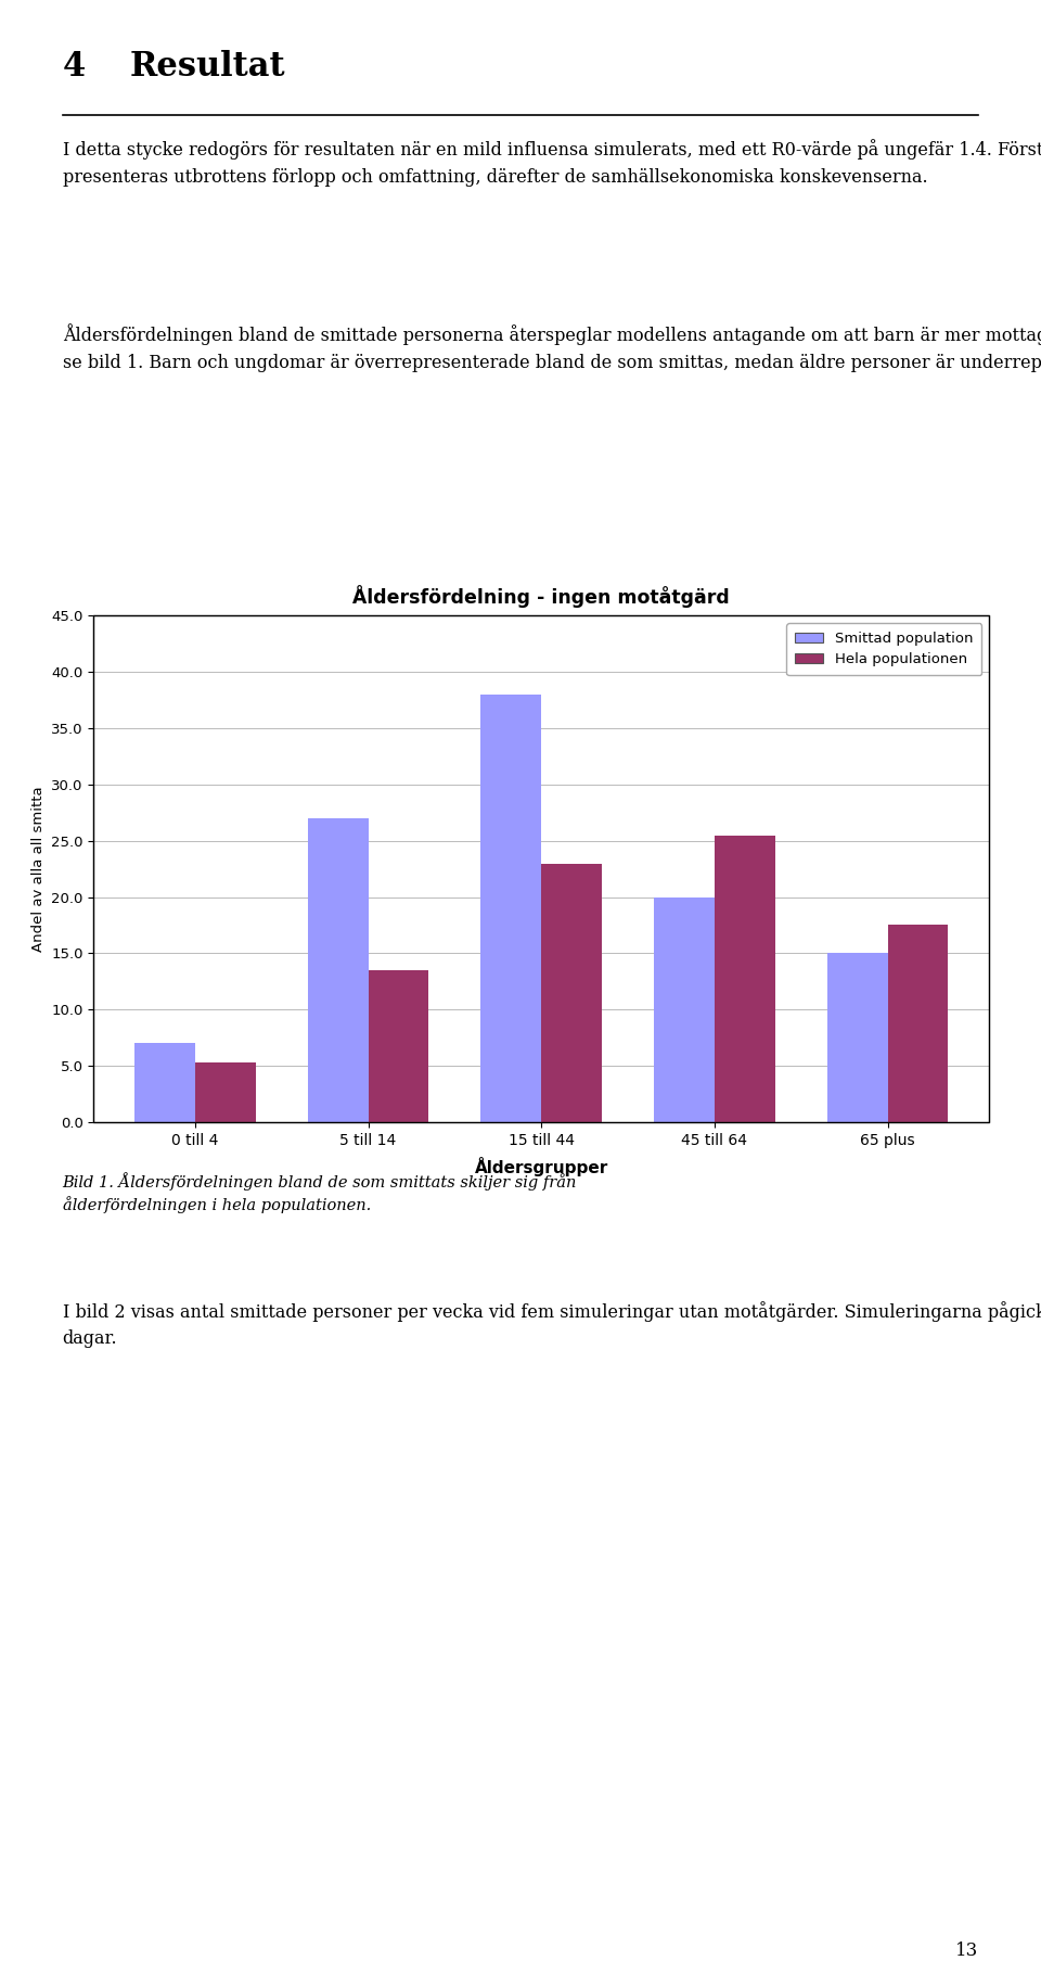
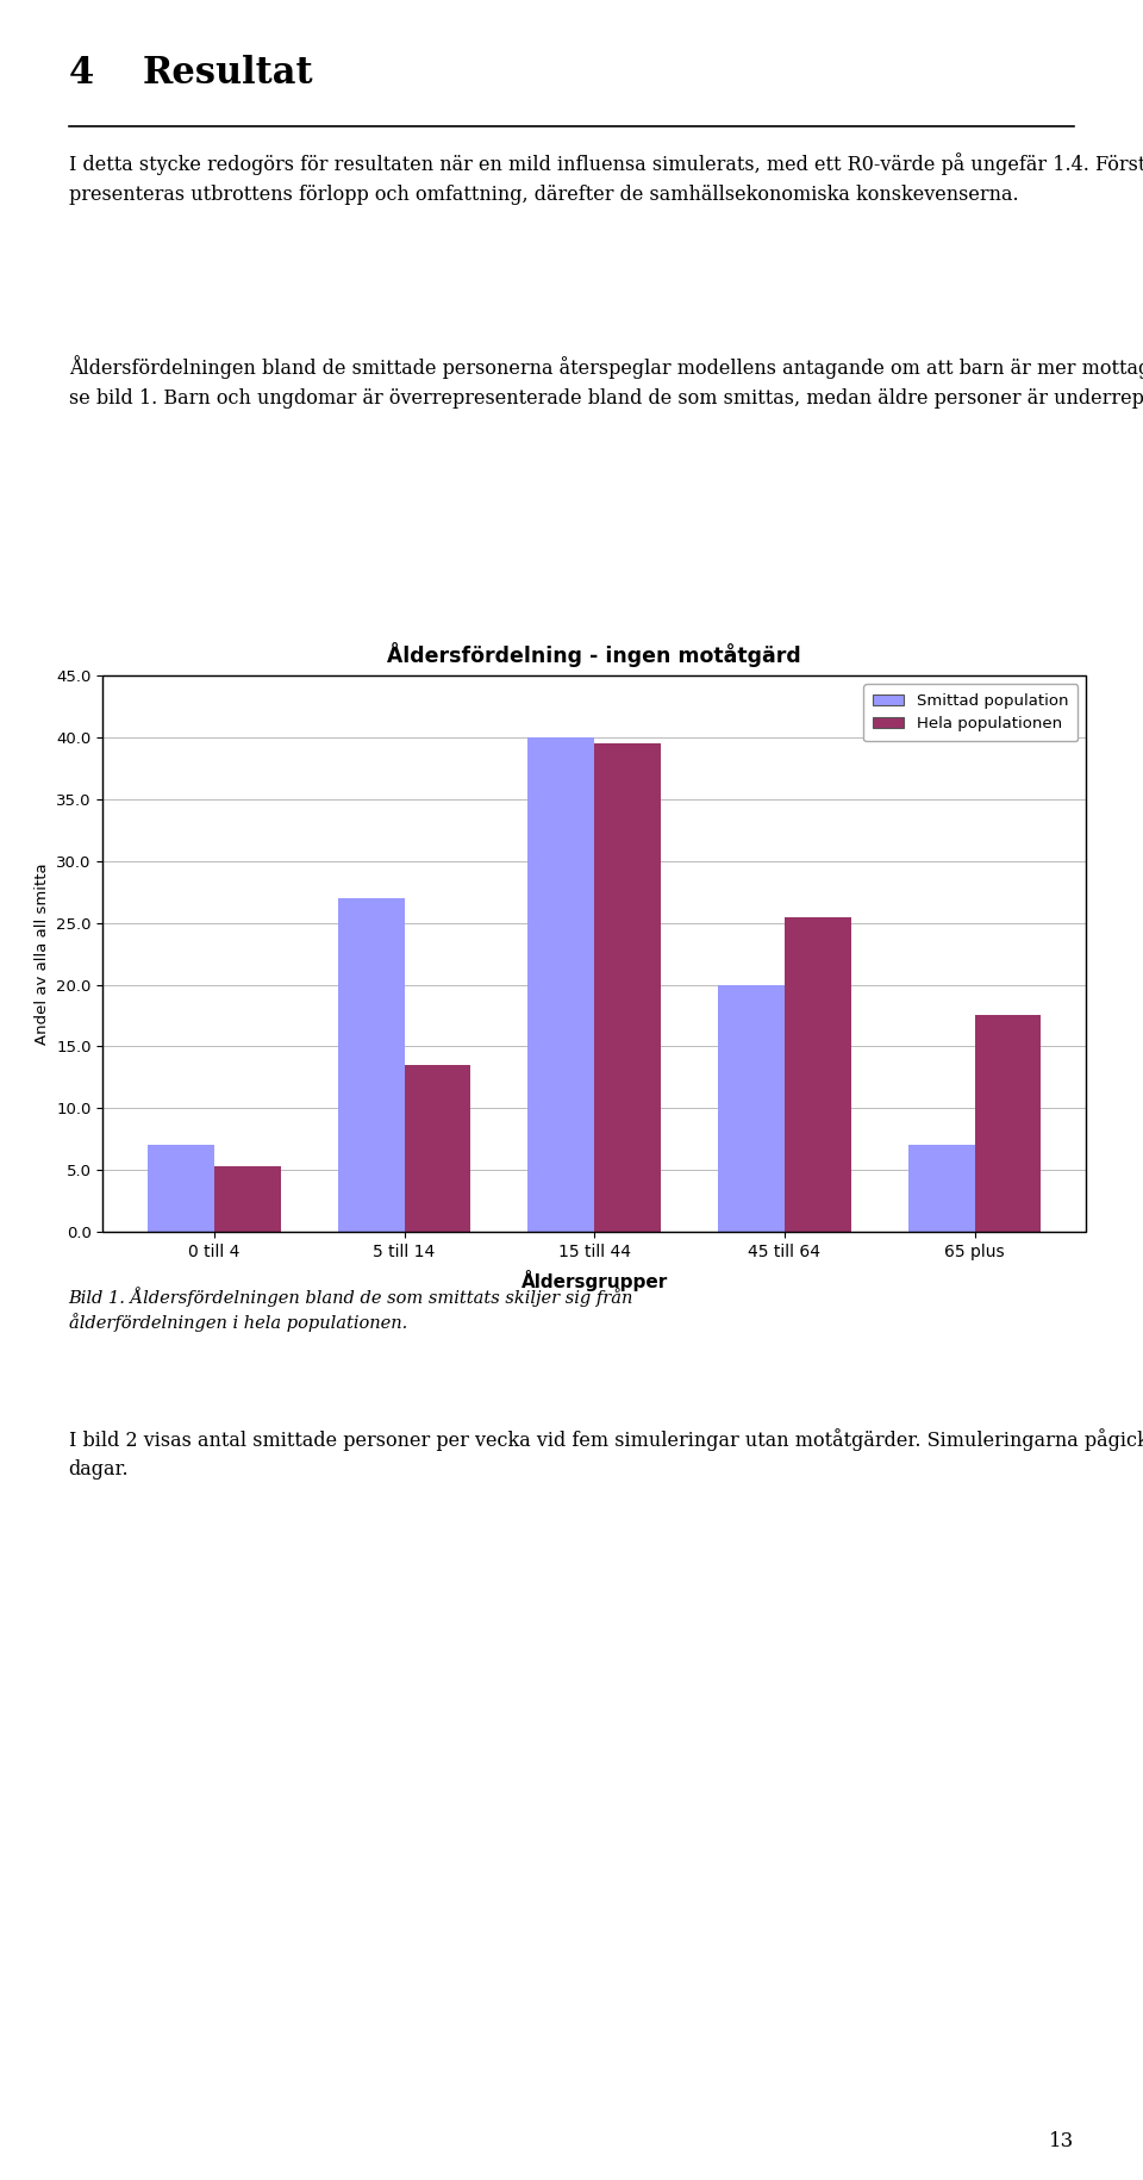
Smittad population/15 till 44: 38 -> 40
Hela populationen/15 till 44: 22.9 -> 39.5
Smittad population/65 plus: 15 -> 7
